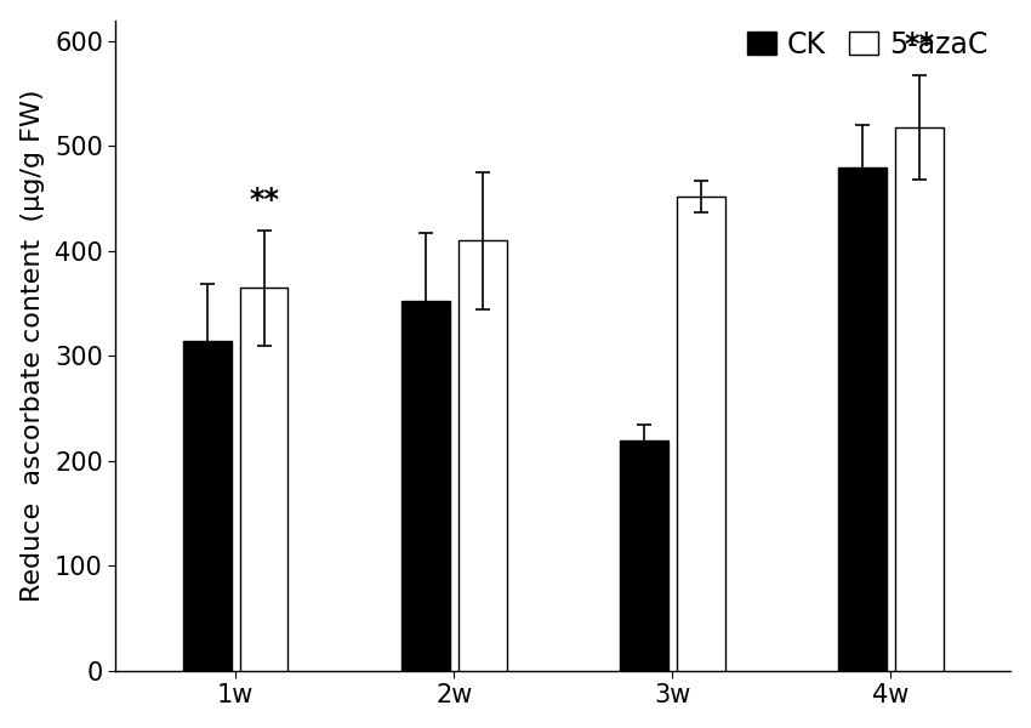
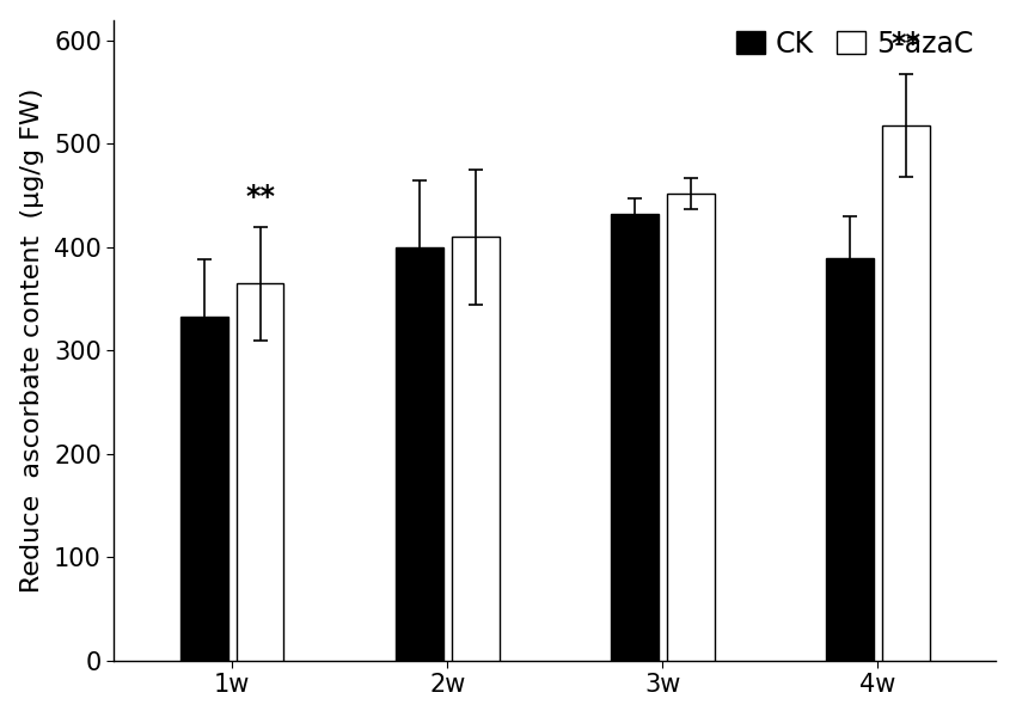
CK/1w: 314 -> 333
CK/2w: 352 -> 400
CK/3w: 220 -> 432
CK/4w: 480 -> 390
